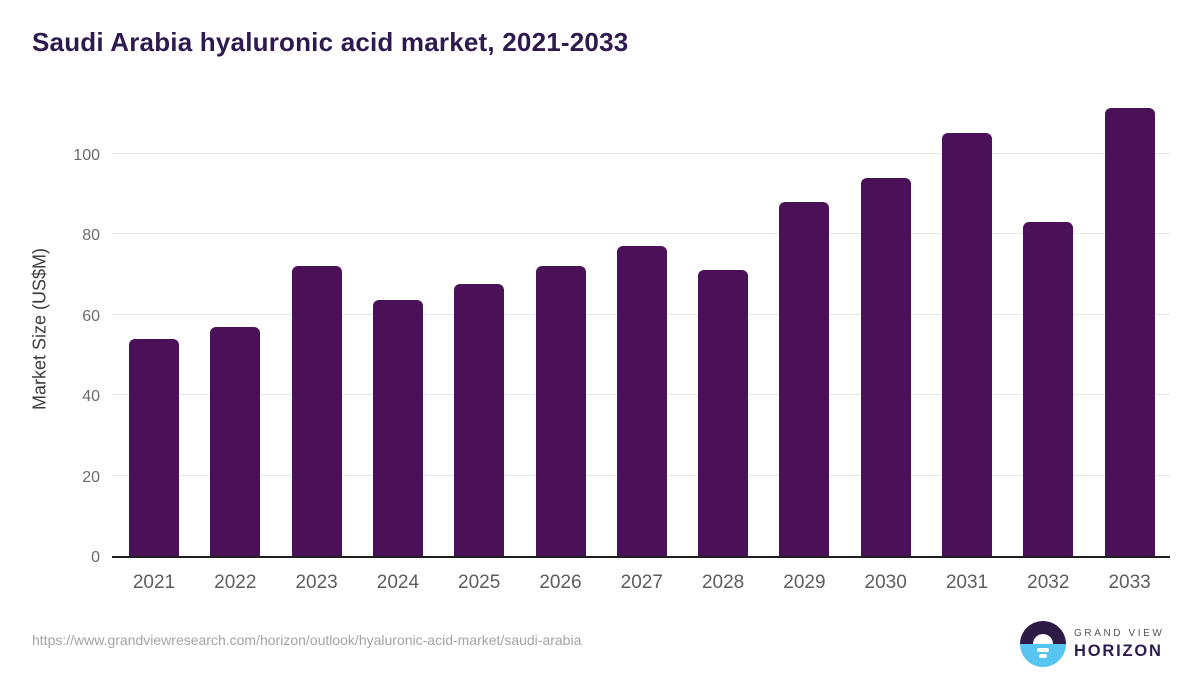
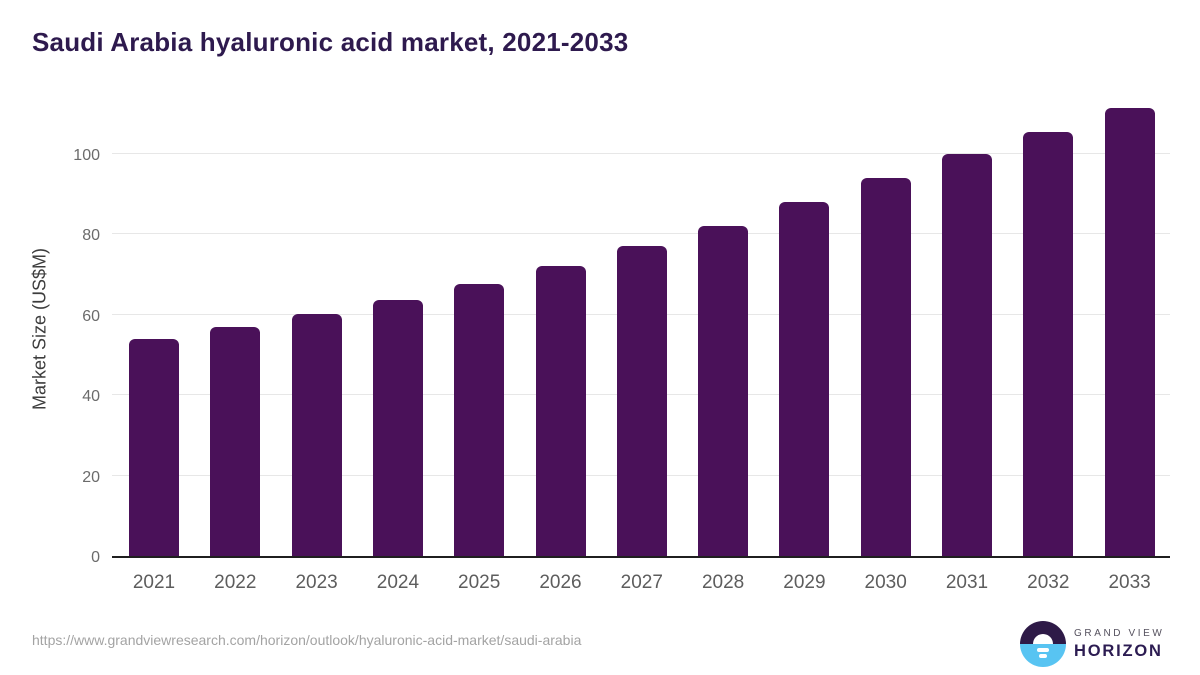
2023: 72 -> 60
2028: 71 -> 82
2031: 105 -> 100
2032: 83 -> 105
